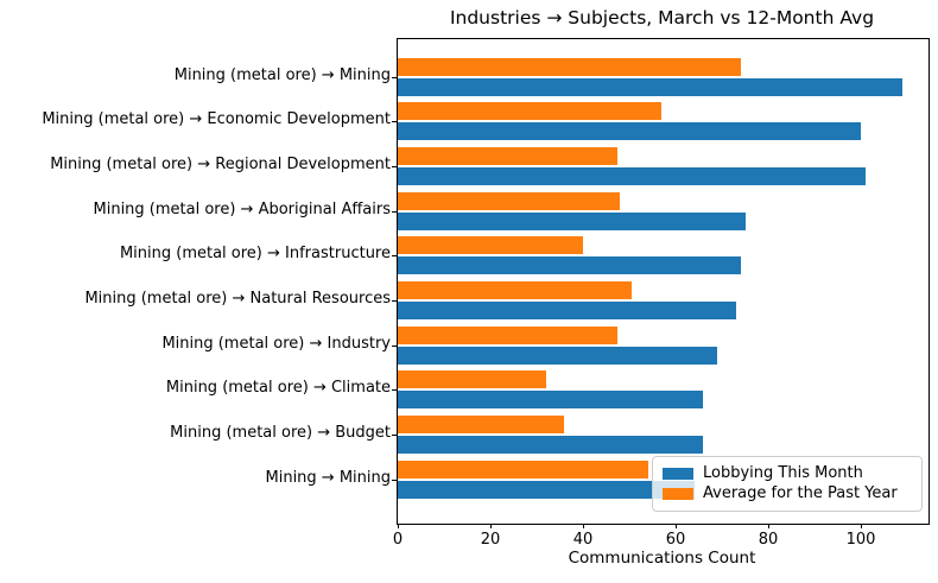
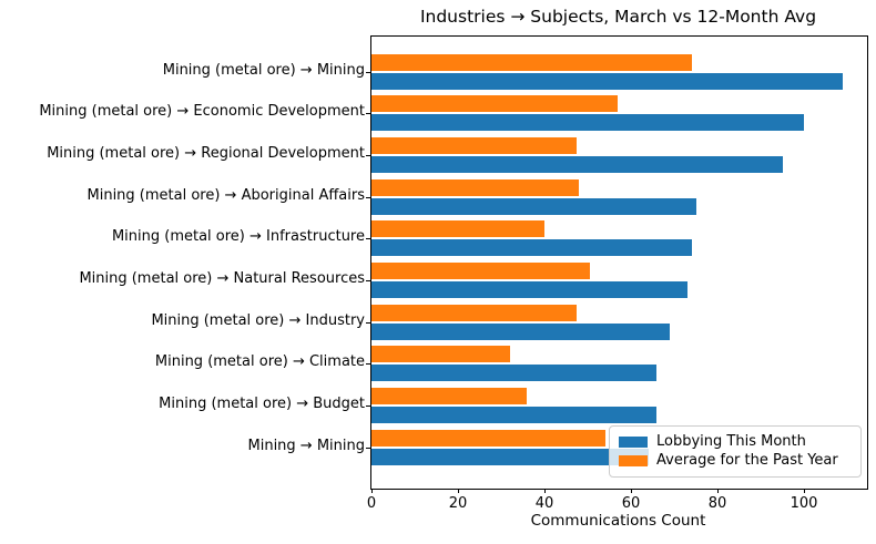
Lobbying This Month/Mining (metal ore) → Regional Development: 101 -> 95
